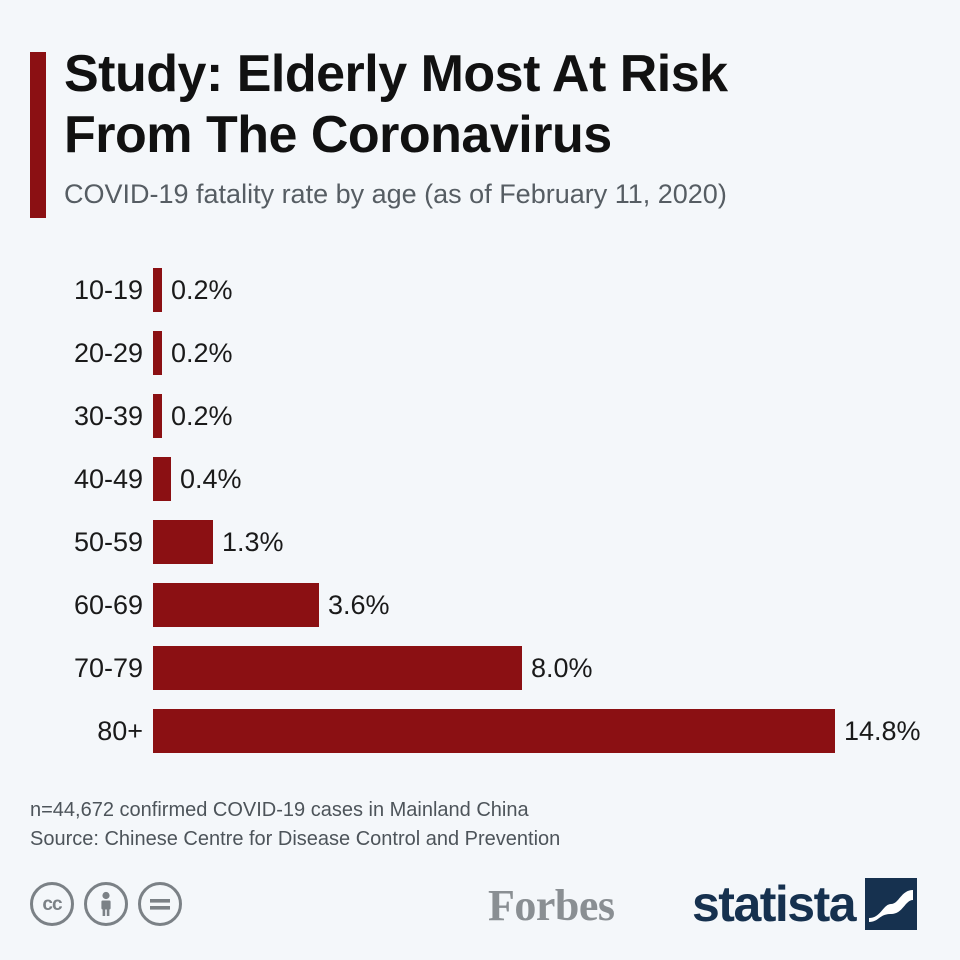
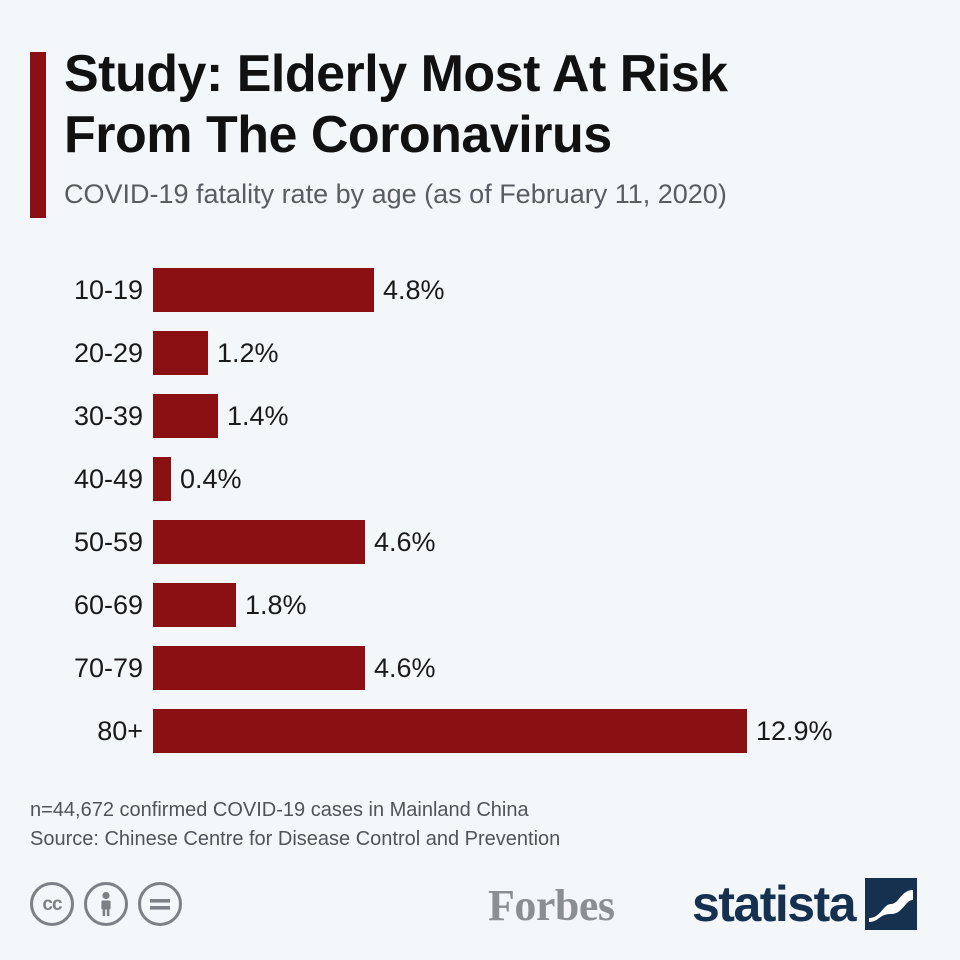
10-19: 0.2% -> 4.8%
20-29: 0.2% -> 1.2%
30-39: 0.2% -> 1.4%
50-59: 1.3% -> 4.6%
60-69: 3.6% -> 1.8%
70-79: 8.0% -> 4.6%
80+: 14.8% -> 12.9%
